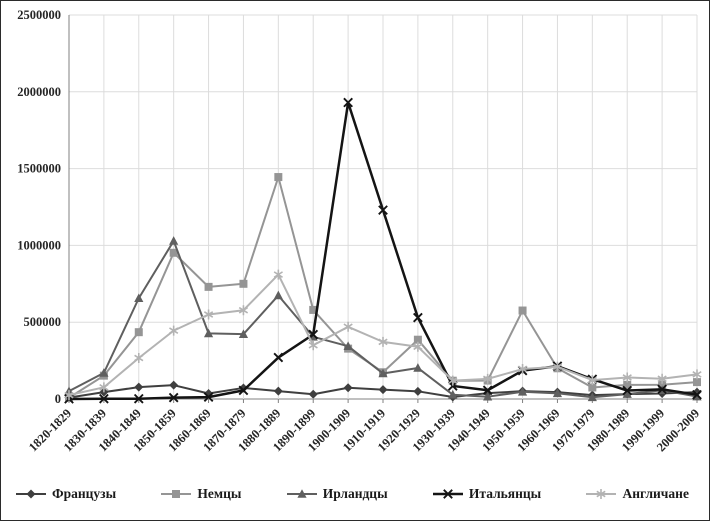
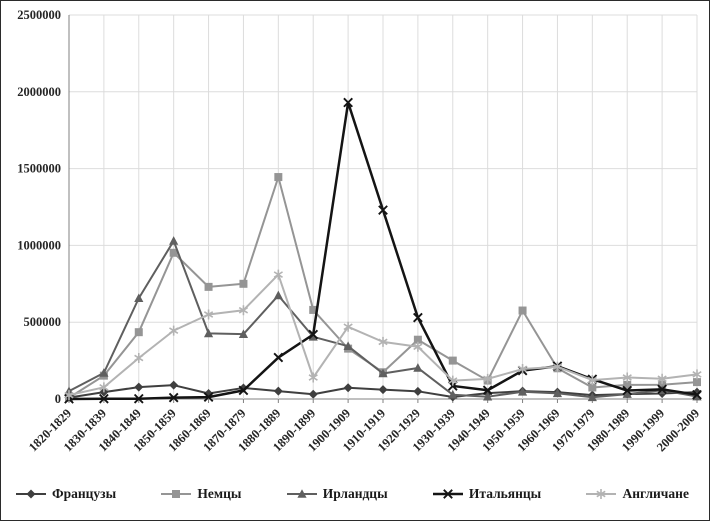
Англичане/1890-1899: 350000 -> 140000
Немцы/1930-1939: 120000 -> 250000
